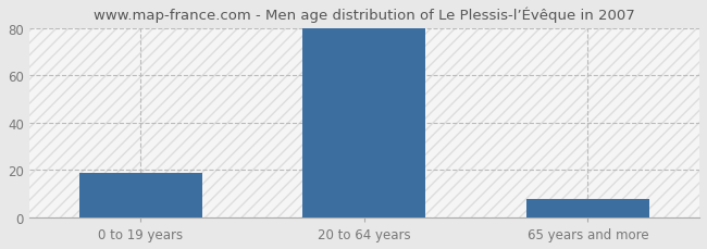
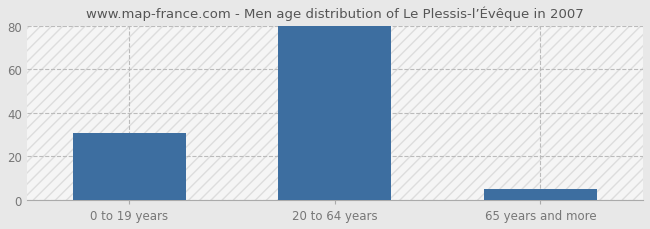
0 to 19 years: 19 -> 31
65 years and more: 8 -> 5
